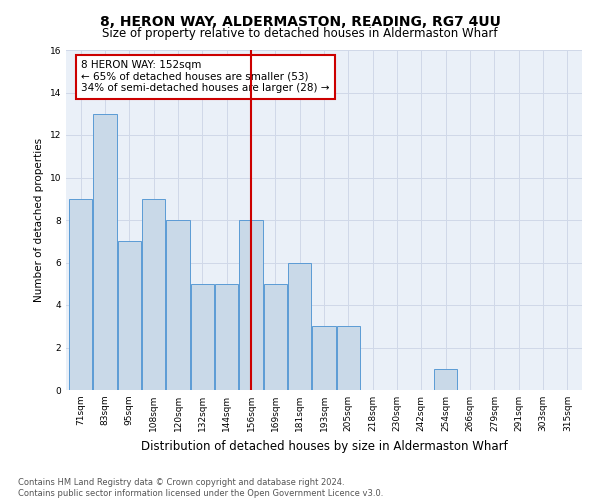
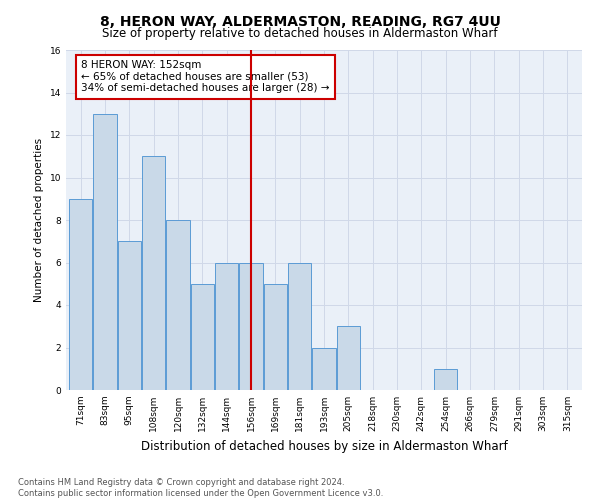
108sqm: 9 -> 11
144sqm: 5 -> 6
156sqm: 8 -> 6
193sqm: 3 -> 2
